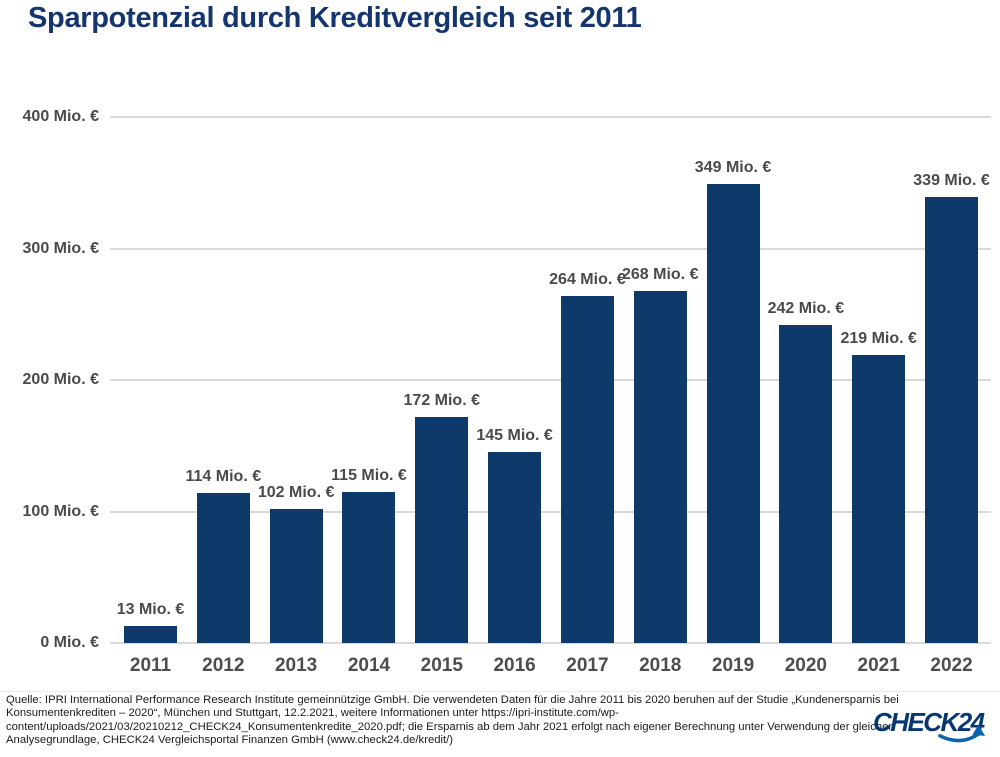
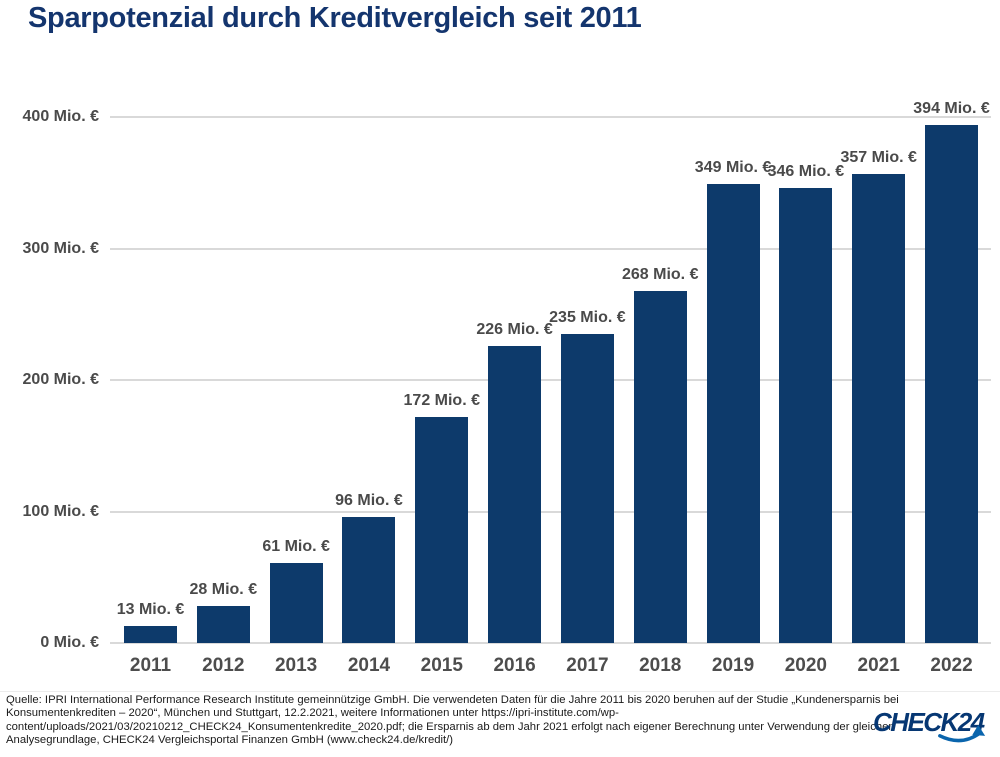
2012: 114 -> 28
2013: 102 -> 61
2014: 115 -> 96
2016: 145 -> 226
2017: 264 -> 235
2020: 242 -> 346
2021: 219 -> 357
2022: 339 -> 394
